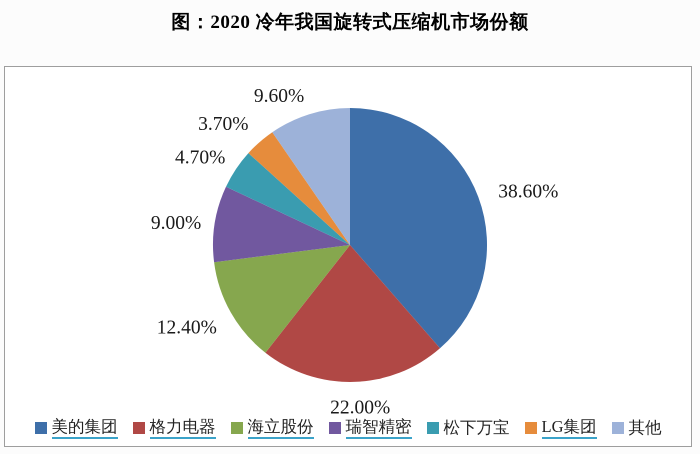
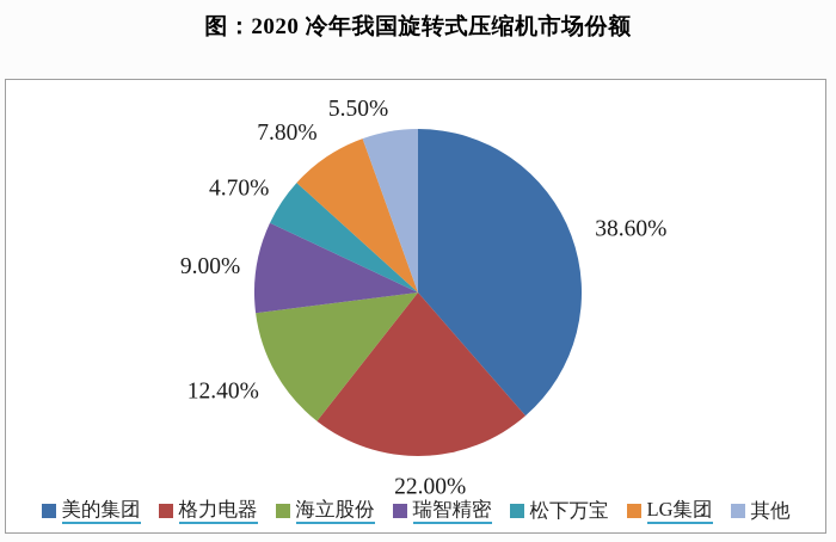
LG集团: 3.70% -> 7.80%
其他: 9.60% -> 5.50%
